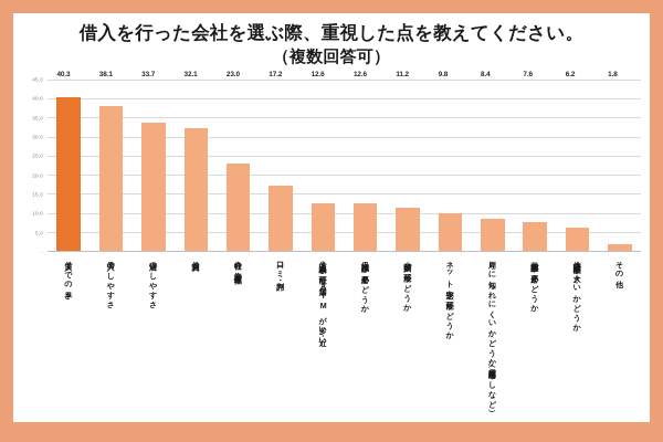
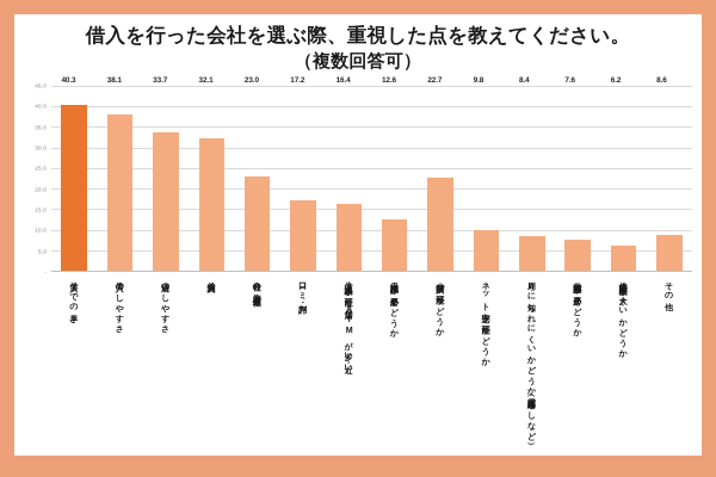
借入・返済手続き可能な店舗・ATMが多い・近い: 12.6 -> 16.4
少額借入が可能かどうか: 11.2 -> 22.7
その他: 1.8 -> 8.6
